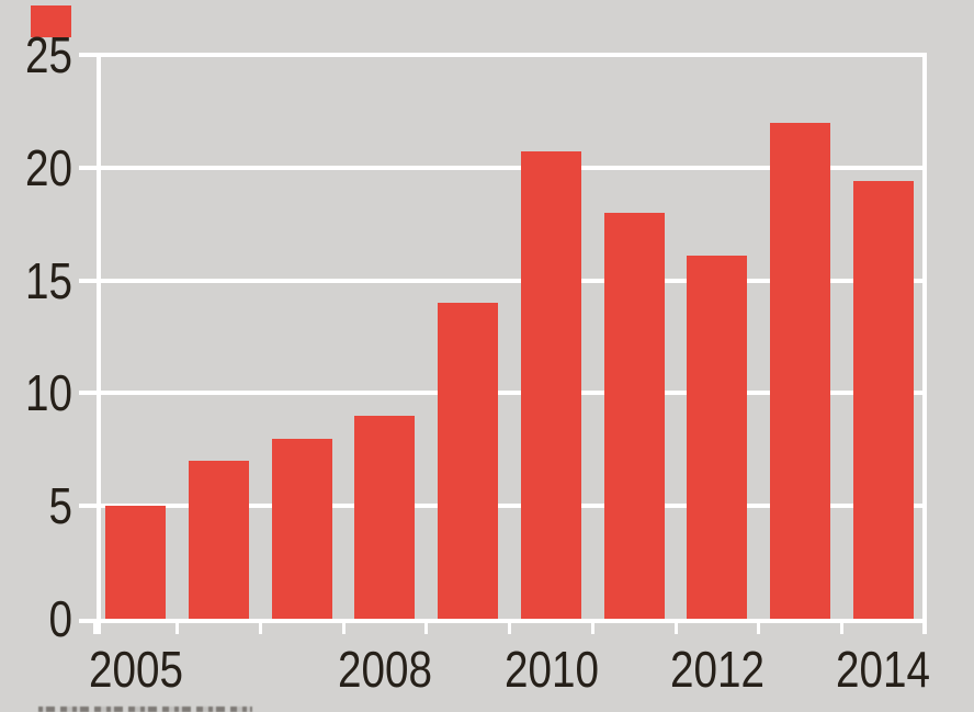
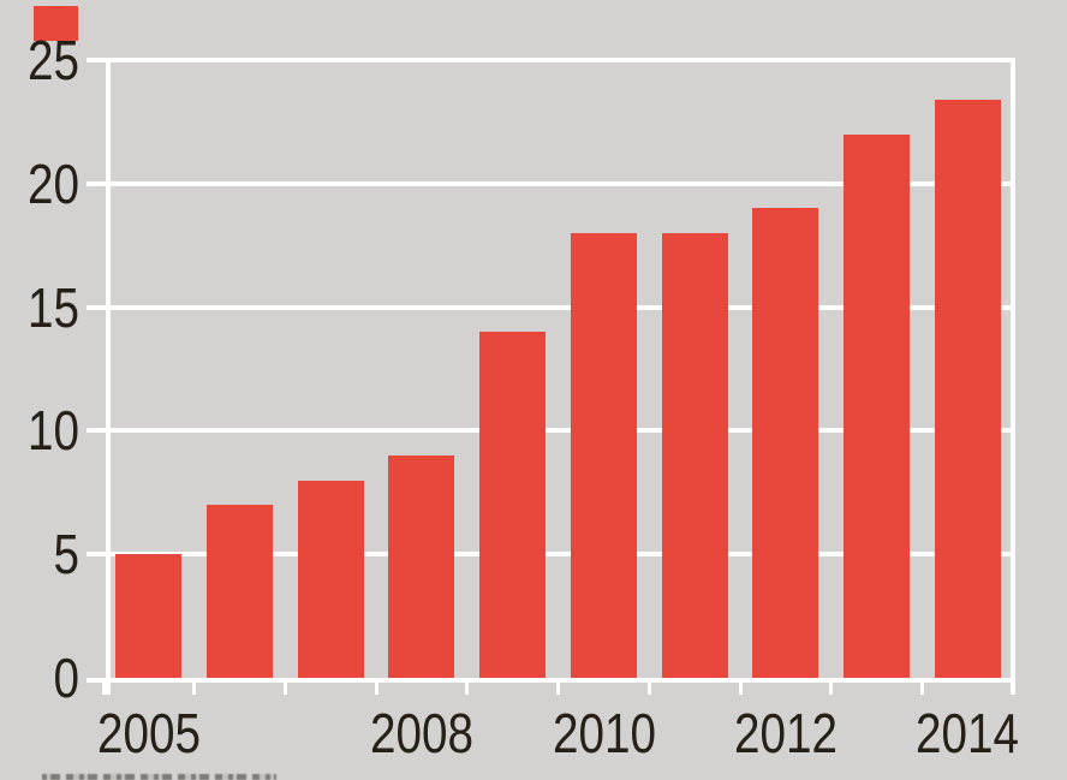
2010: 20.7 -> 18.0
2012: 16.1 -> 19.0
2014: 19.4 -> 23.4
